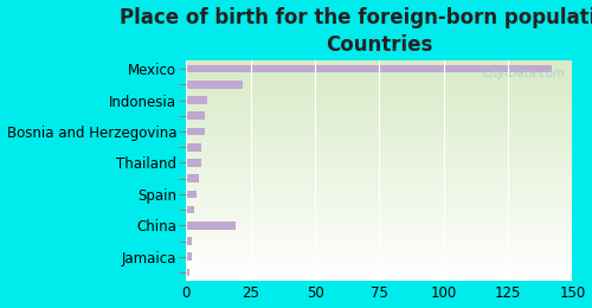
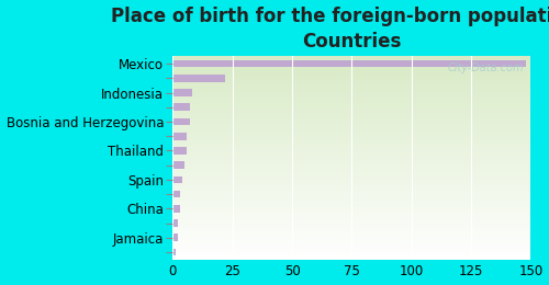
Mexico: 142 -> 148
China: 19 -> 3
